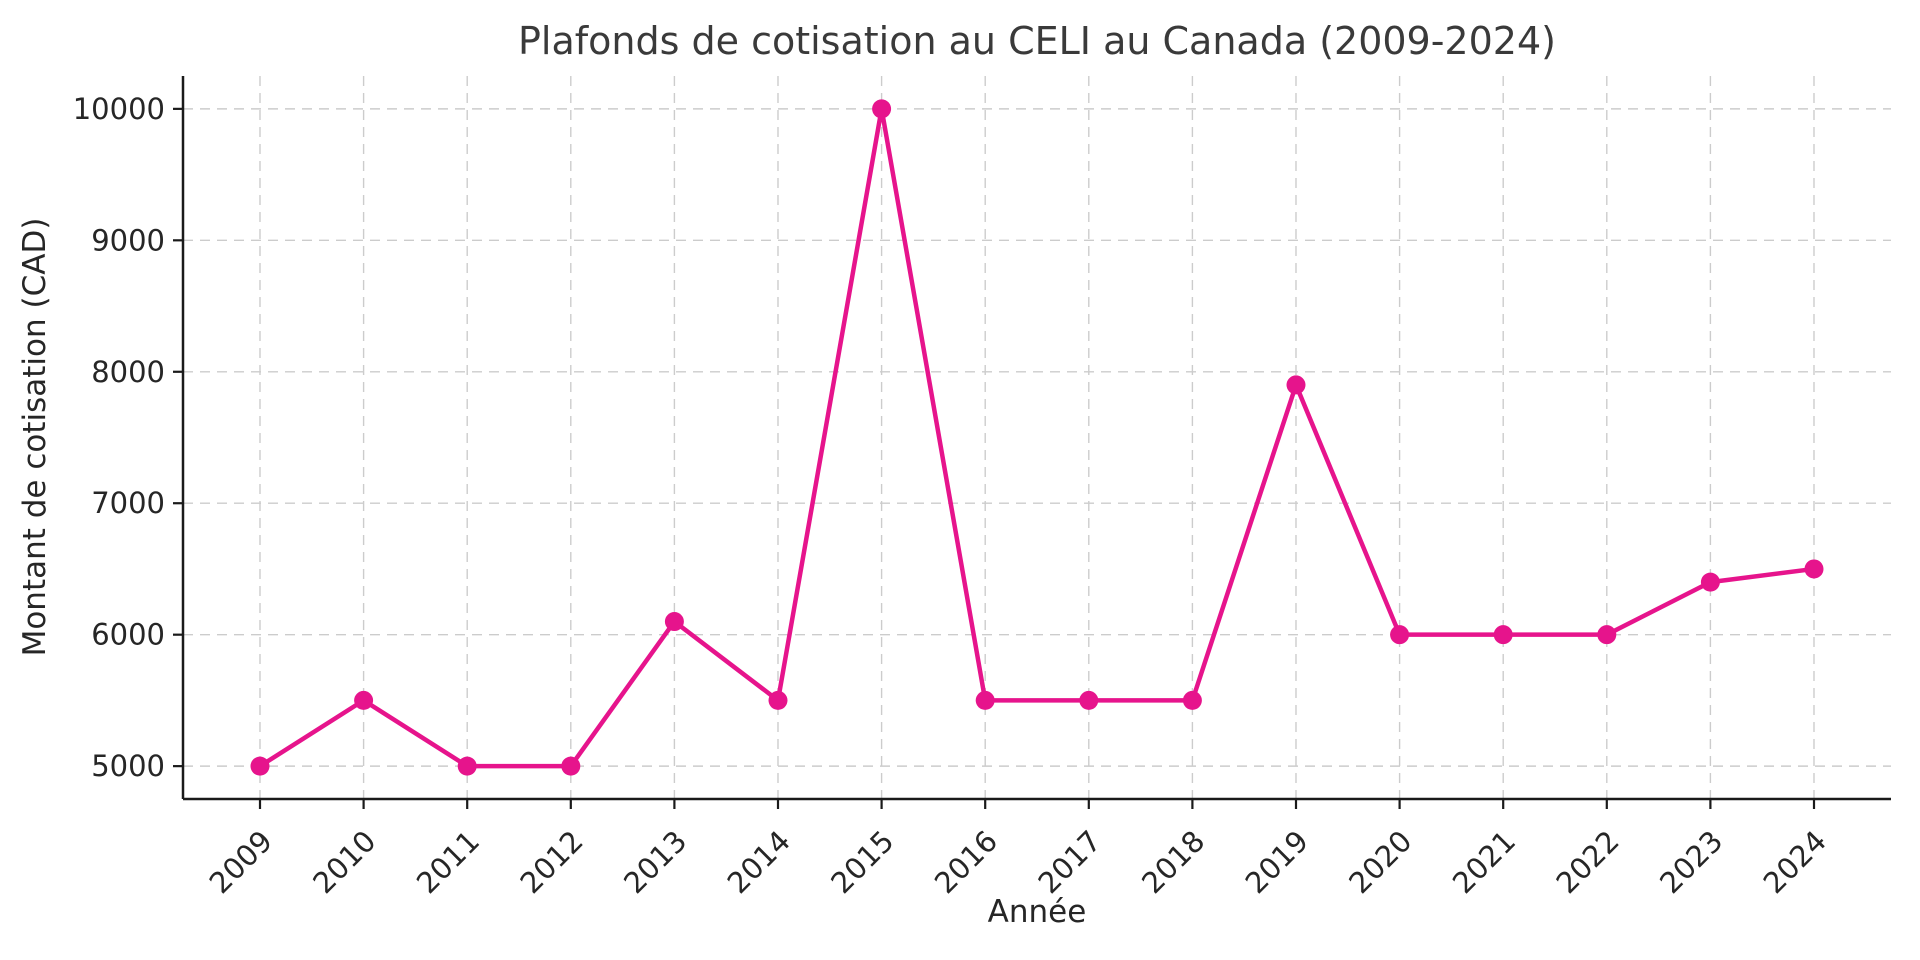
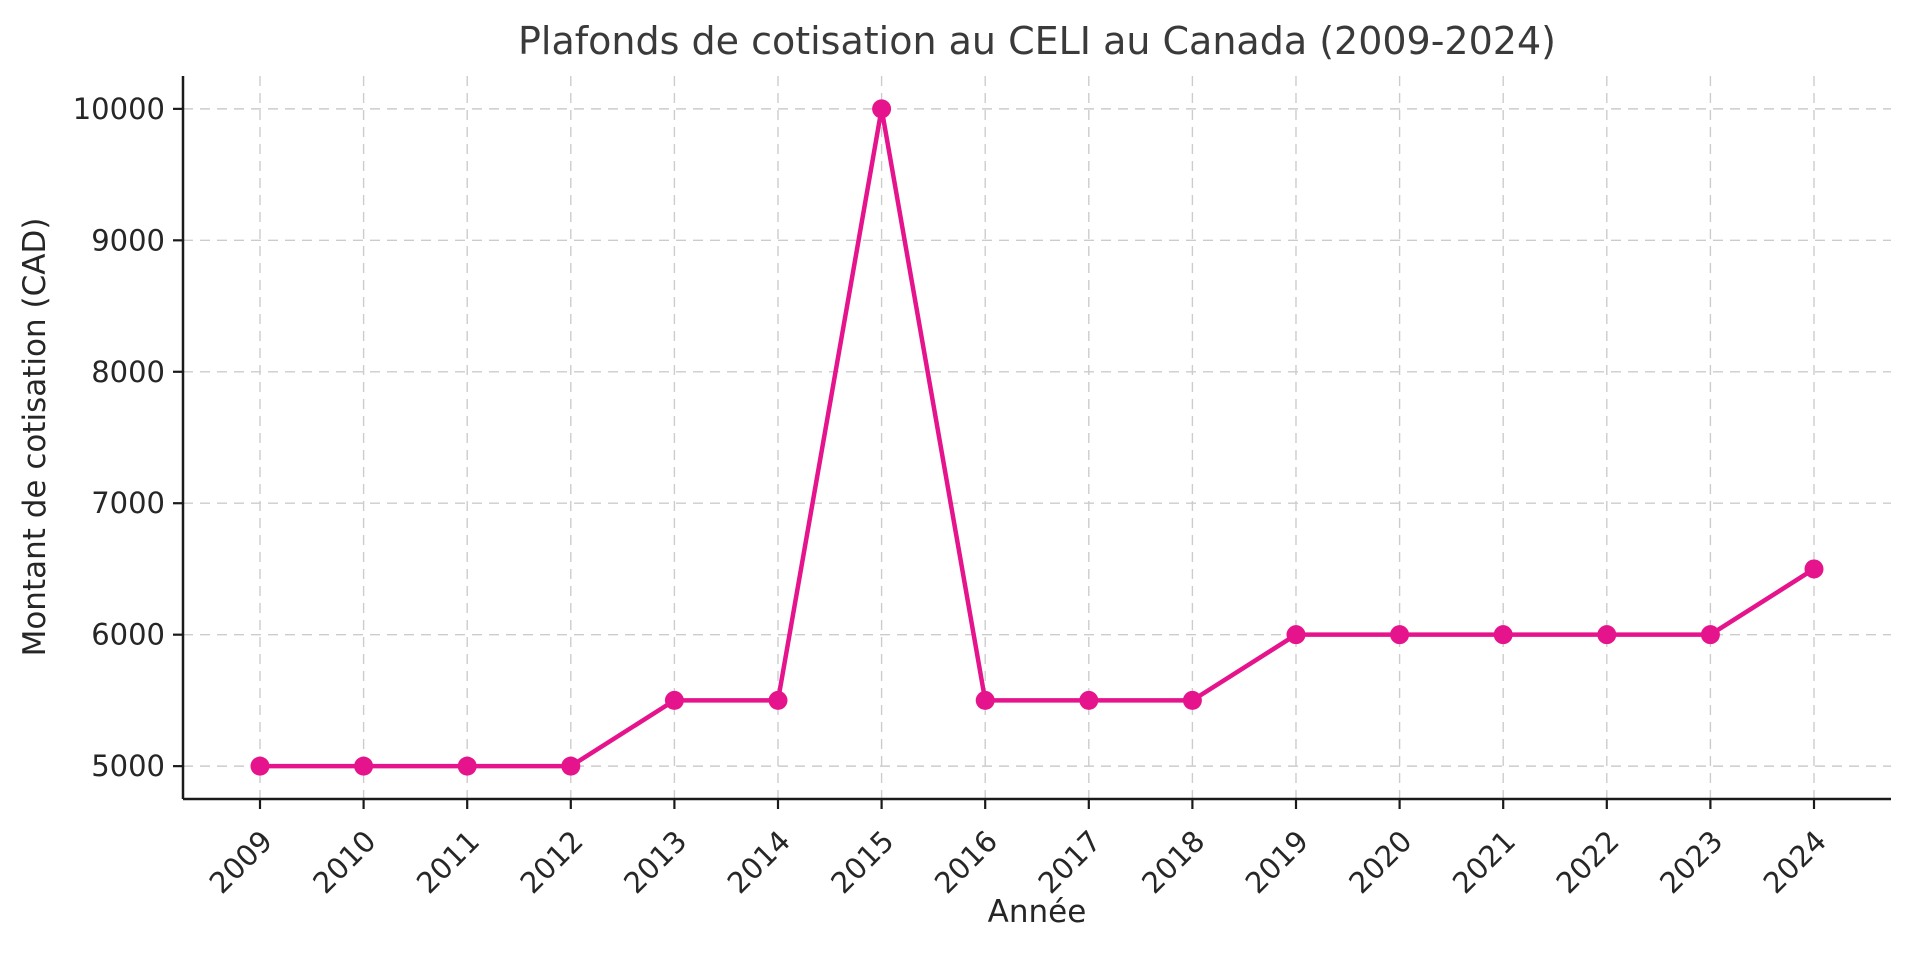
2010: 5500 -> 5000
2013: 6100 -> 5500
2019: 7900 -> 6000
2023: 6400 -> 6000
